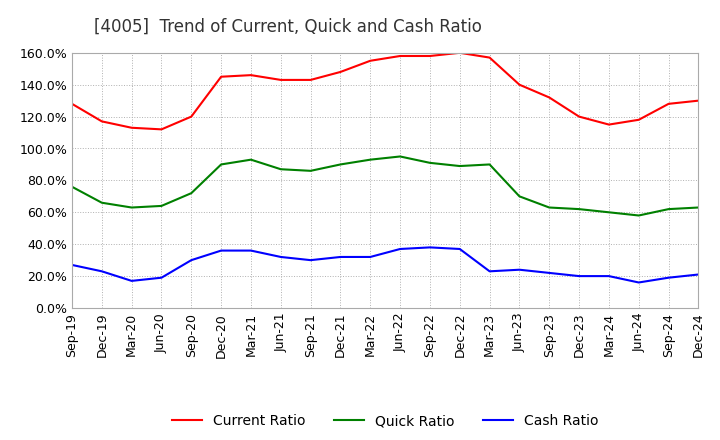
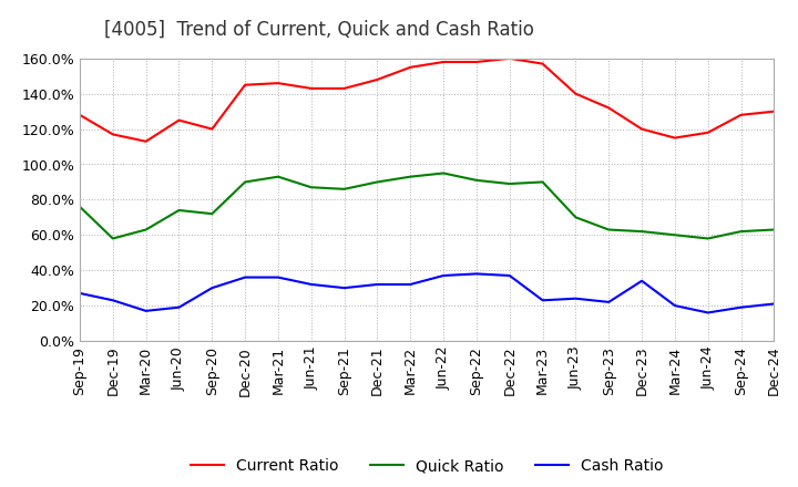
Quick Ratio/Dec-19: 66% -> 58%
Current Ratio/Jun-20: 112% -> 125%
Quick Ratio/Jun-20: 64% -> 74%
Cash Ratio/Dec-23: 20% -> 34%
